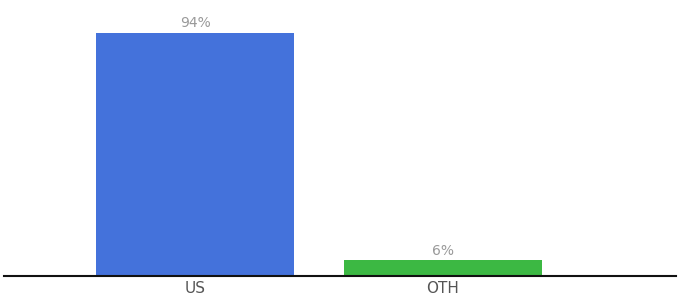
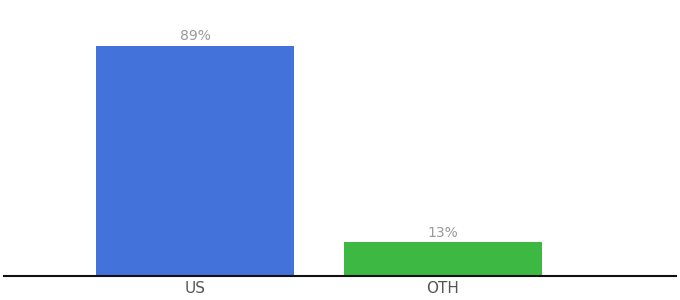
US: 94% -> 89%
OTH: 6% -> 13%
